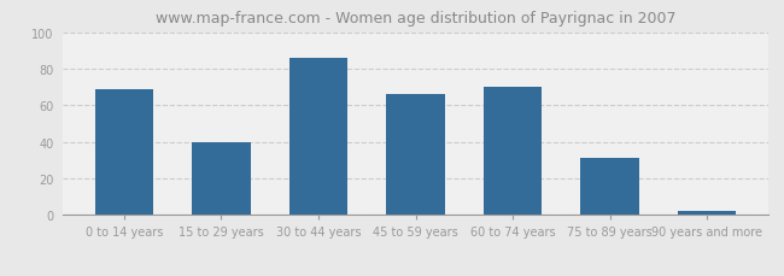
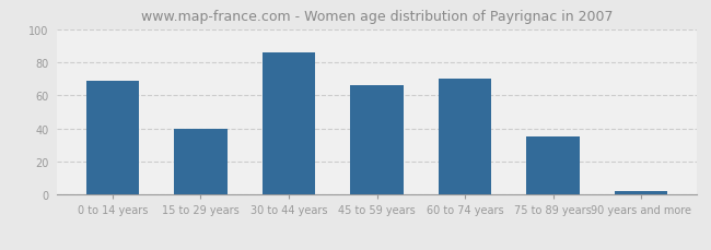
75 to 89 years: 31 -> 35
